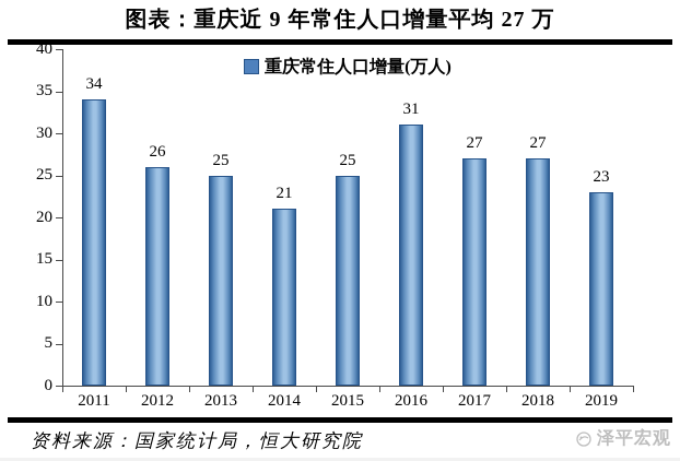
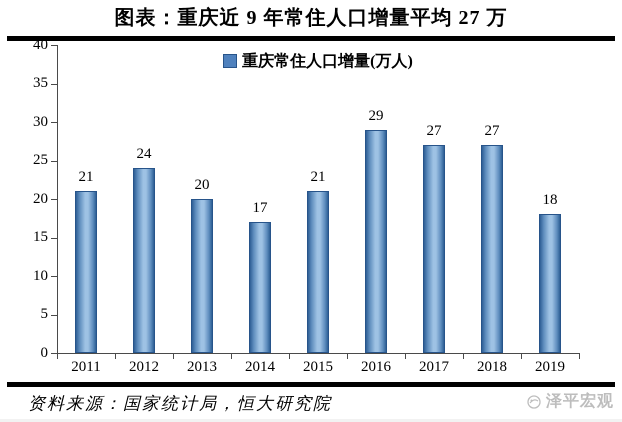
2011: 34 -> 21
2012: 26 -> 24
2013: 25 -> 20
2014: 21 -> 17
2015: 25 -> 21
2016: 31 -> 29
2019: 23 -> 18
